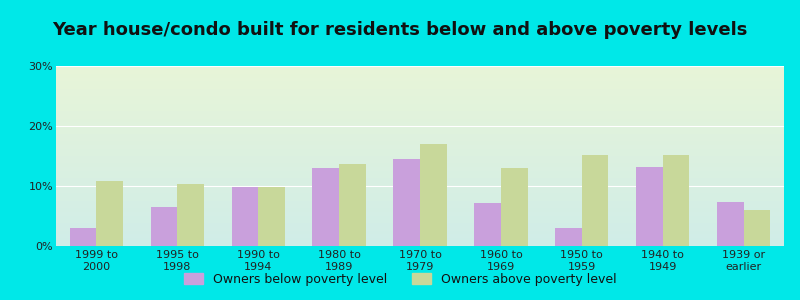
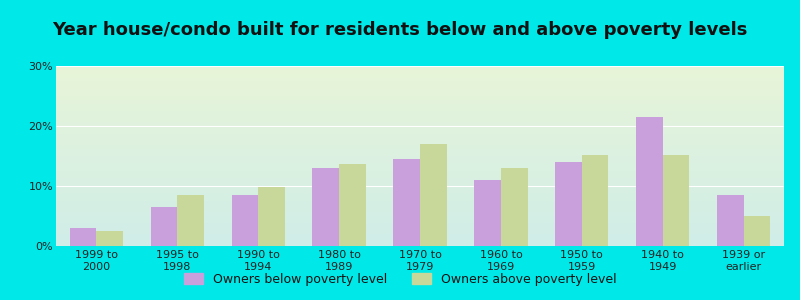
Owners above poverty level/1999 to 2000: 10.8% -> 2.5%
Owners above poverty level/1995 to 1998: 10.4% -> 8.5%
Owners below poverty level/1990 to 1994: 9.8% -> 8.5%
Owners below poverty level/1960 to 1969: 7.2% -> 11.0%
Owners below poverty level/1950 to 1959: 3.0% -> 14.0%
Owners below poverty level/1940 to 1949: 13.2% -> 21.5%
Owners below poverty level/1939 or earlier: 7.4% -> 8.5%
Owners above poverty level/1939 or earlier: 6.0% -> 5.0%
